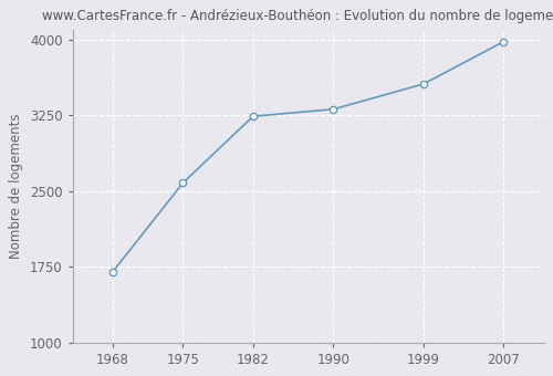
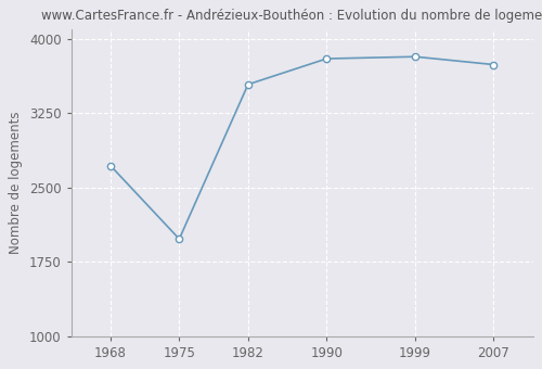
1968: 1700 -> 2720
1975: 2580 -> 1980
1982: 3240 -> 3540
1990: 3310 -> 3800
1999: 3560 -> 3820
2007: 3980 -> 3740
